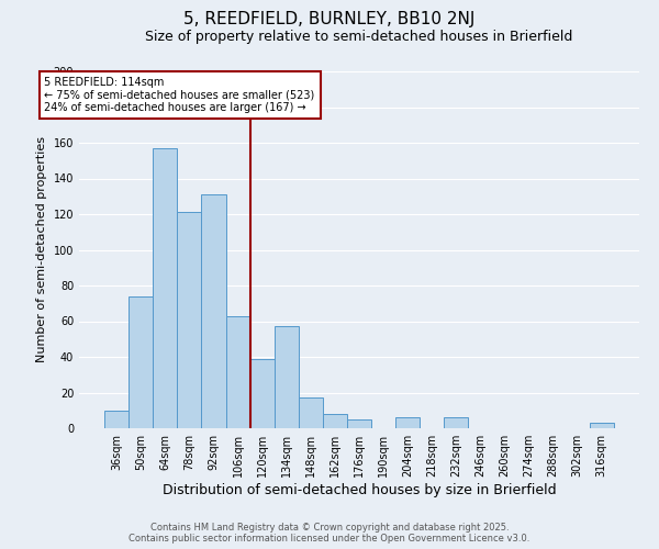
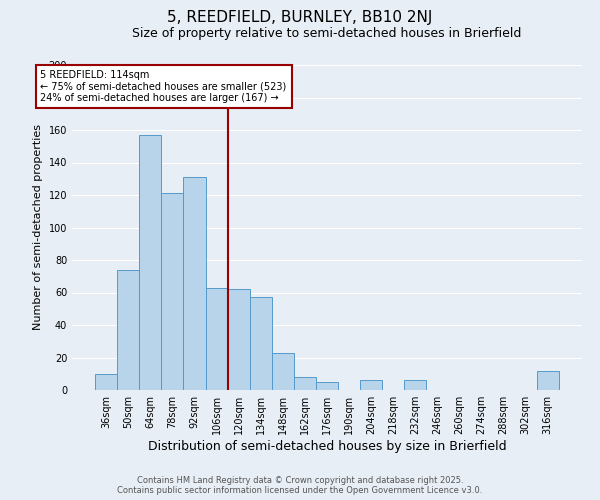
120sqm: 39 -> 62
148sqm: 17 -> 23
316sqm: 3 -> 12
